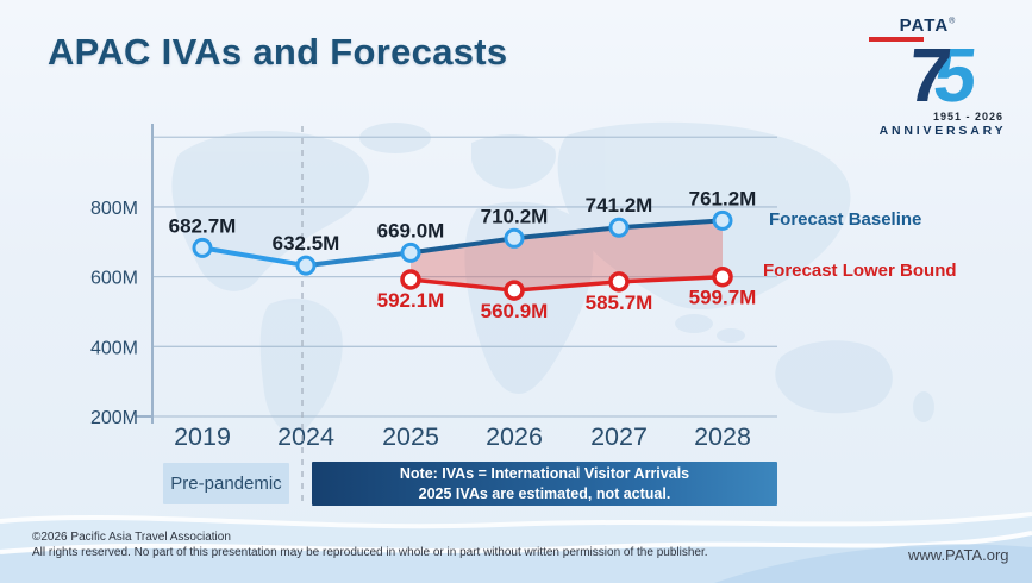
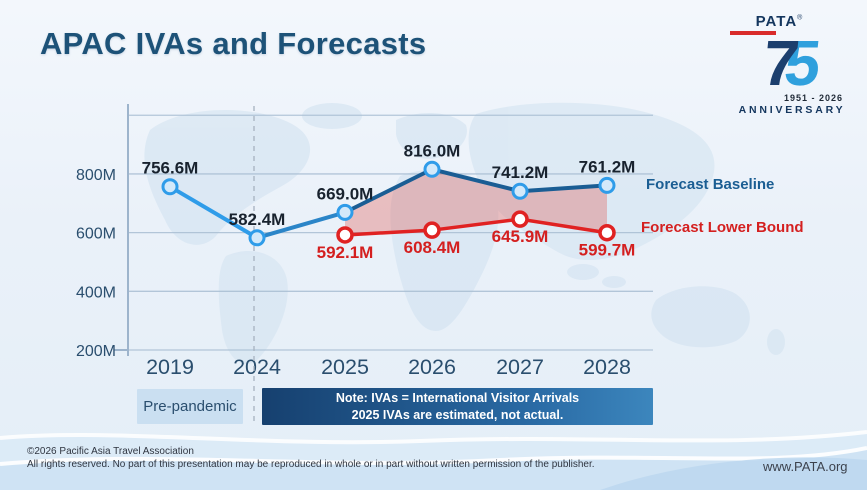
Forecast Baseline/2019: 682.7M -> 756.6M
Forecast Baseline/2024: 632.5M -> 582.4M
Forecast Baseline/2026: 710.2M -> 816.0M
Forecast Lower Bound/2026: 560.9M -> 608.4M
Forecast Lower Bound/2027: 585.7M -> 645.9M
